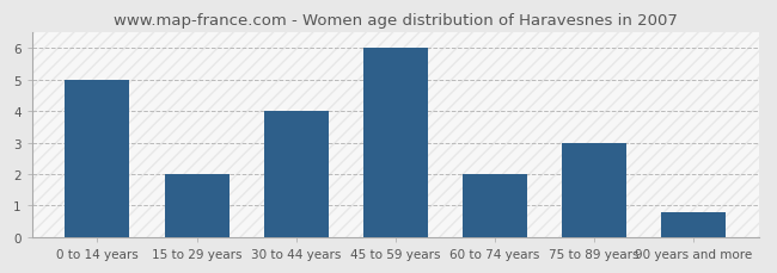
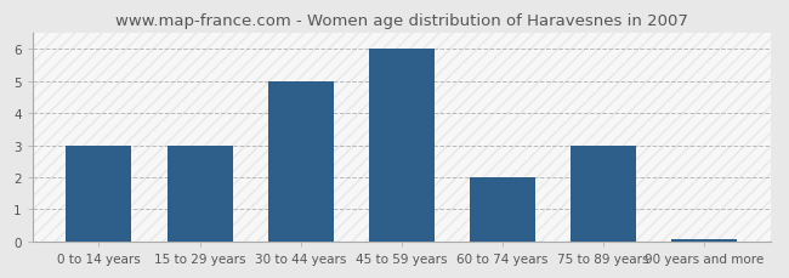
0 to 14 years: 5.00 -> 3.00
15 to 29 years: 2.00 -> 3.00
30 to 44 years: 4.00 -> 5.00
90 years and more: 0.80 -> 0.07
